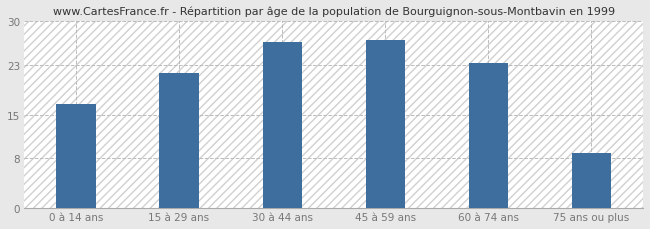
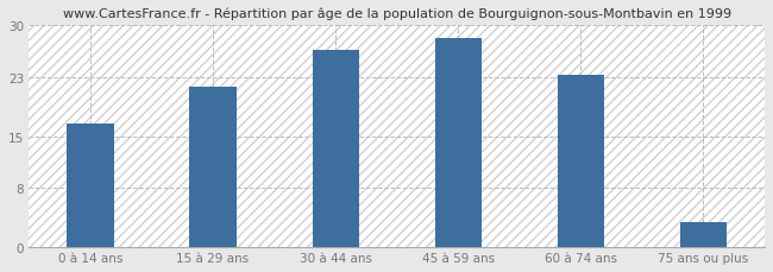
45 à 59 ans: 27.0 -> 28.3
75 ans ou plus: 8.8 -> 3.3
